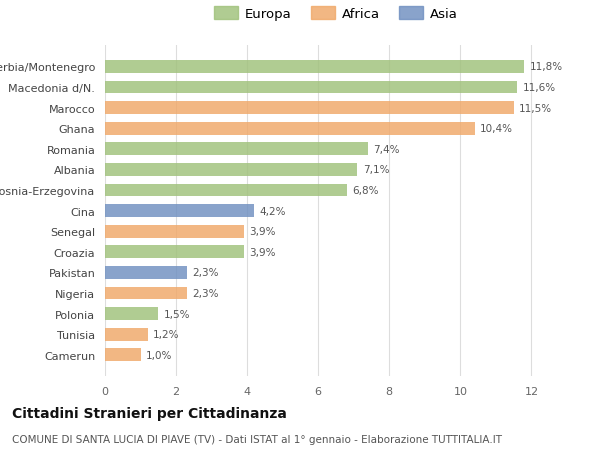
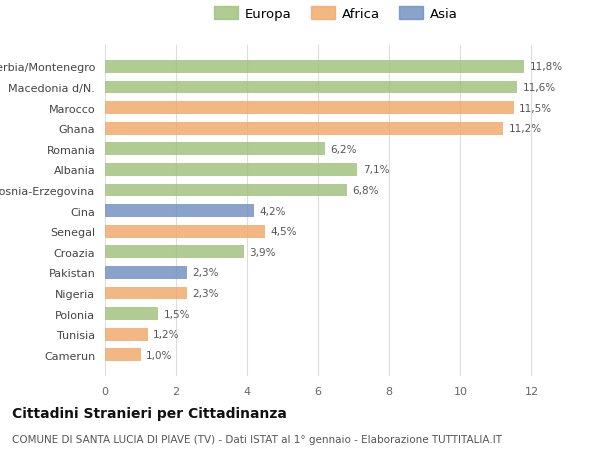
Ghana: 10,4% -> 11,2%
Romania: 7,4% -> 6,2%
Senegal: 3,9% -> 4,5%
